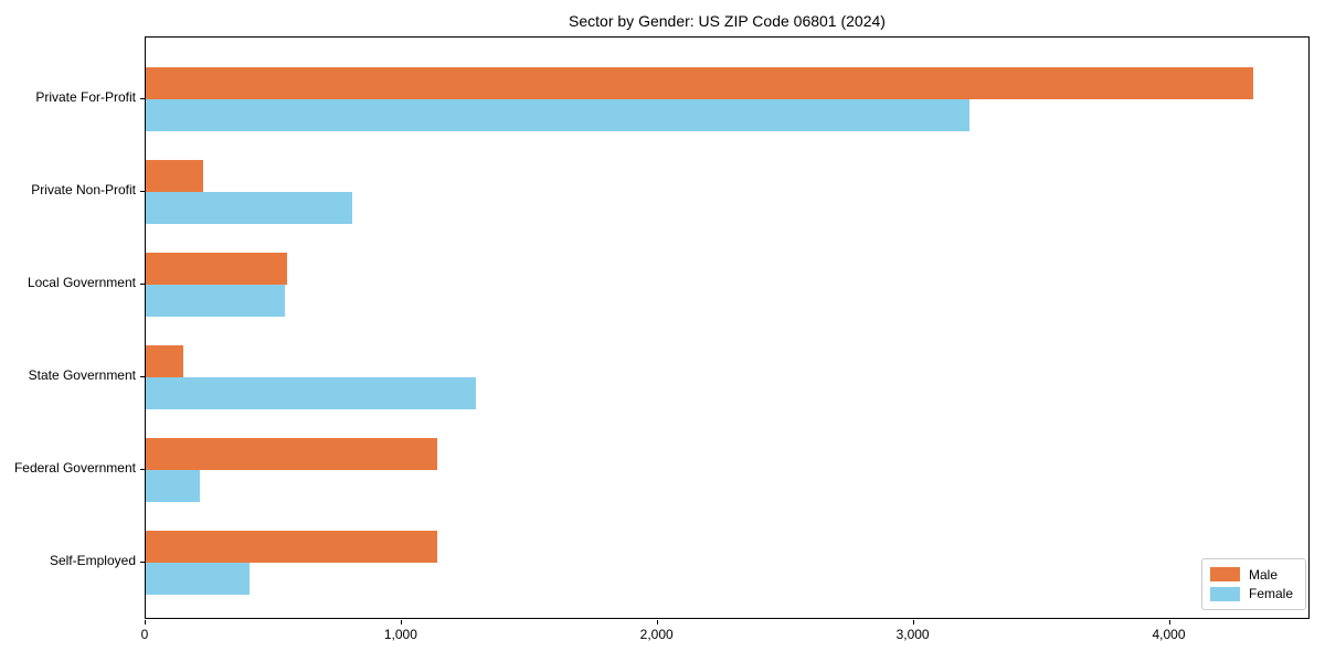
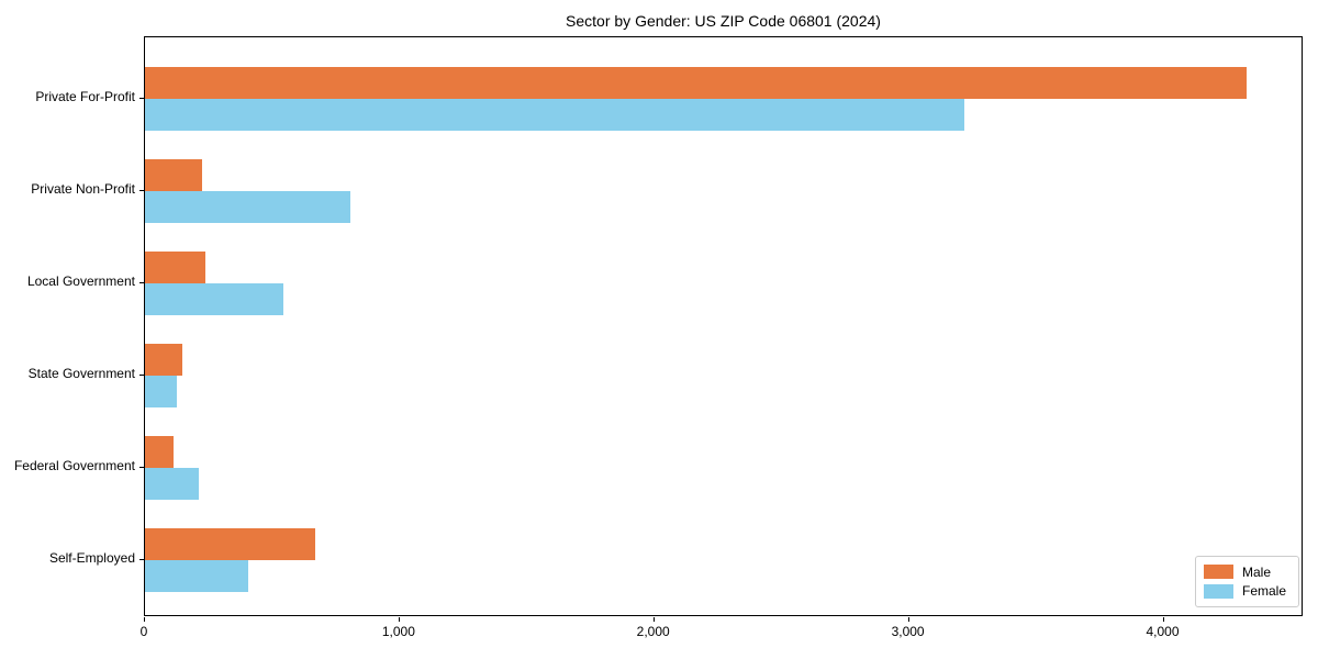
Male/Local Government: 550 -> 240
Female/State Government: 1290 -> 120
Male/Federal Government: 1140 -> 110
Male/Self-Employed: 1140 -> 670
